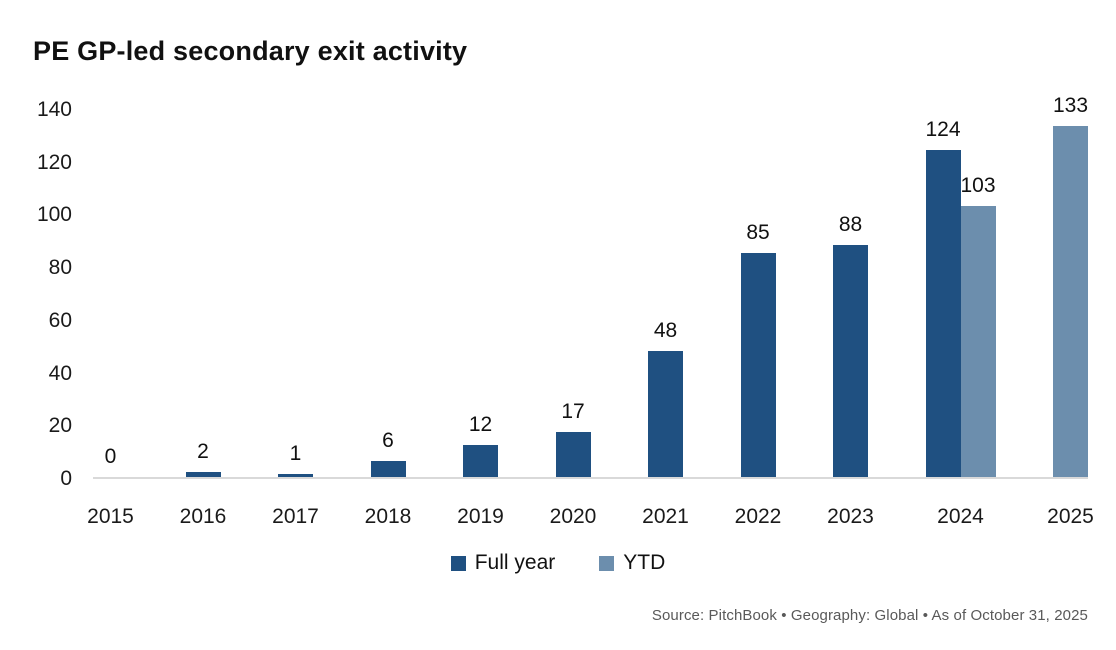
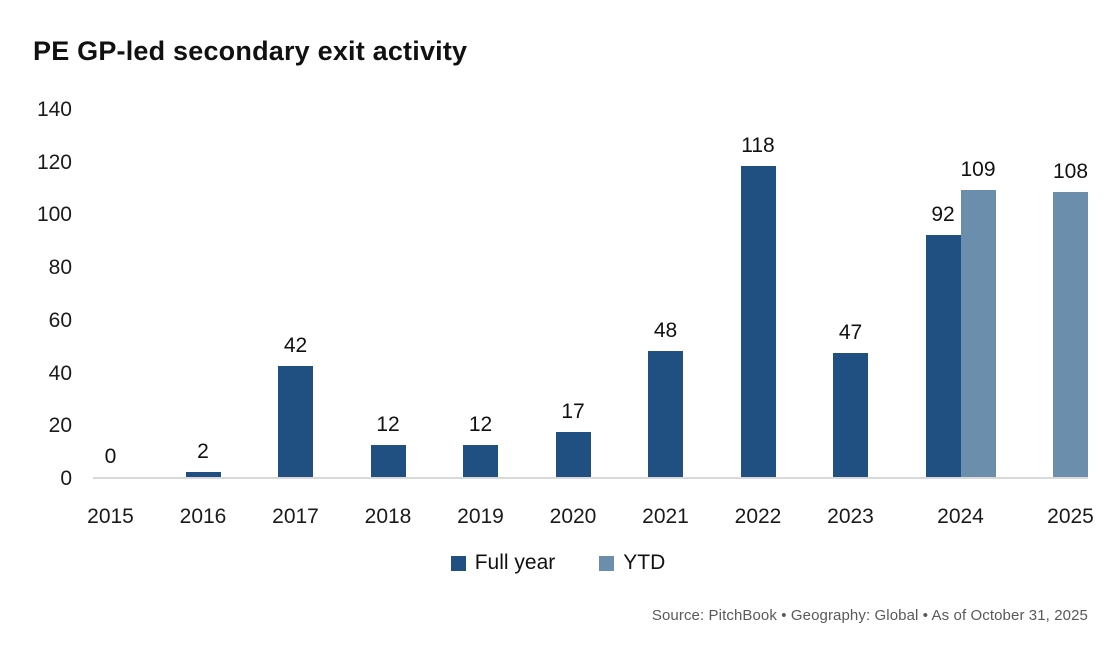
Full year/2017: 1 -> 42
Full year/2018: 6 -> 12
Full year/2022: 85 -> 118
Full year/2023: 88 -> 47
Full year/2024: 124 -> 92
YTD/2024: 103 -> 109
YTD/2025: 133 -> 108
